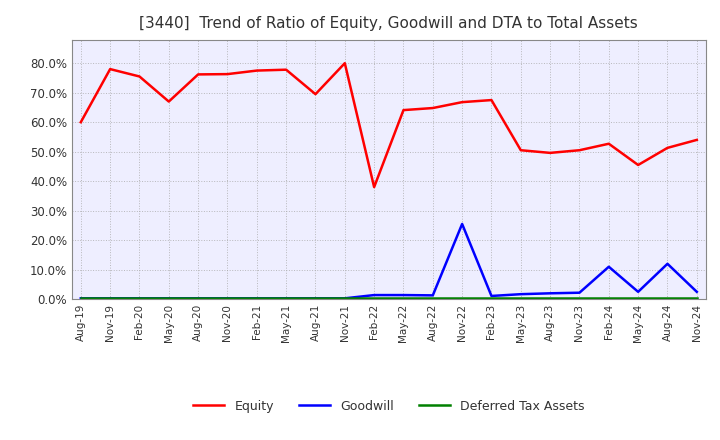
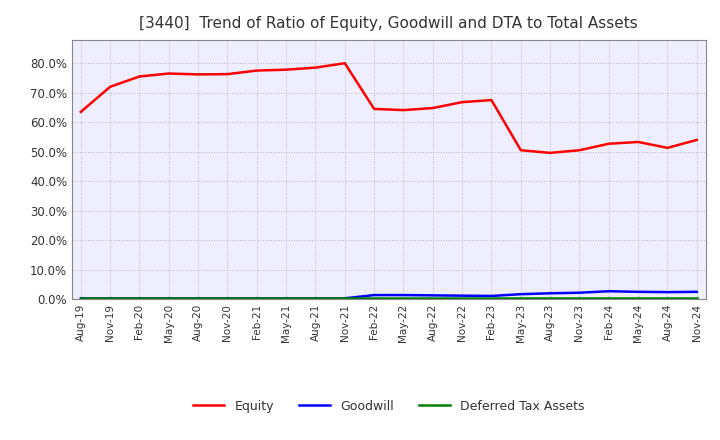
Equity/Aug-19: 60.0% -> 63.5%
Equity/Nov-19: 78.0% -> 72.0%
Equity/May-20: 67.0% -> 76.5%
Equity/Aug-21: 69.5% -> 78.5%
Equity/Feb-22: 38.0% -> 64.5%
Goodwill/Nov-22: 25.5% -> 1.2%
Goodwill/Feb-24: 11.0% -> 2.7%
Equity/May-24: 45.5% -> 53.3%
Goodwill/Aug-24: 12.0% -> 2.4%
